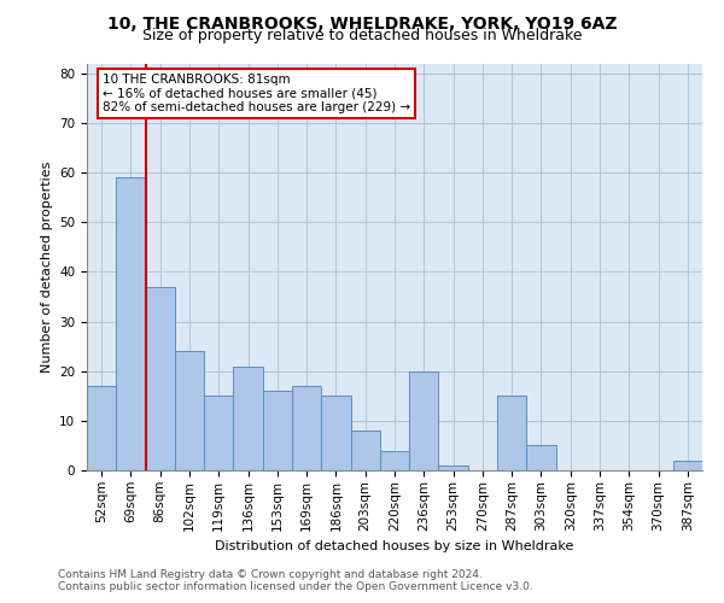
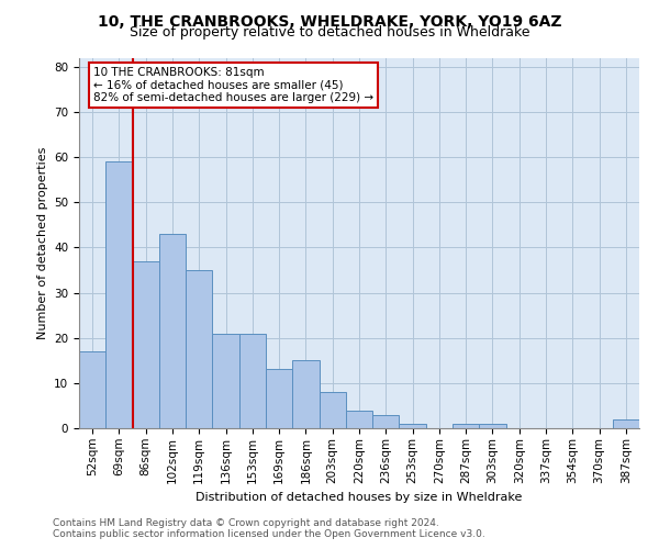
102sqm: 24 -> 43
119sqm: 15 -> 35
153sqm: 16 -> 21
169sqm: 17 -> 13
236sqm: 20 -> 3
287sqm: 15 -> 1
303sqm: 5 -> 1
